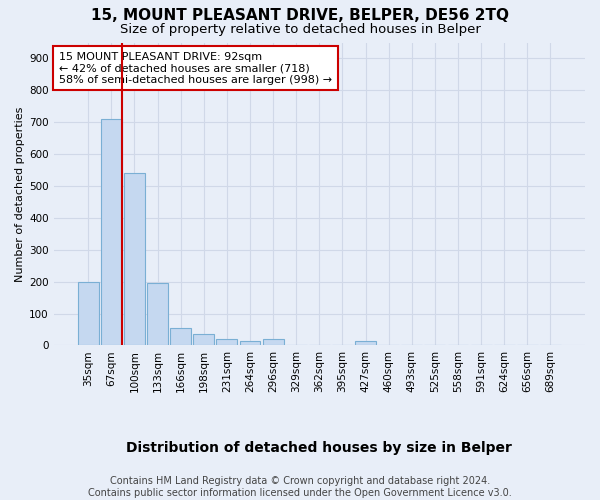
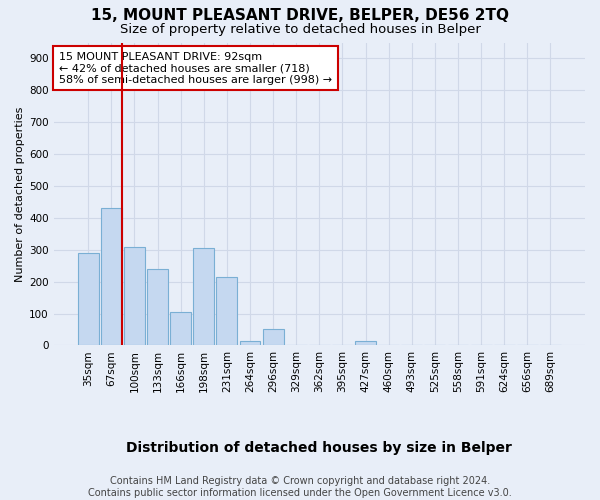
35sqm: 200 -> 290
67sqm: 710 -> 430
100sqm: 540 -> 310
133sqm: 195 -> 240
166sqm: 55 -> 105
198sqm: 35 -> 305
231sqm: 20 -> 215
296sqm: 20 -> 50
